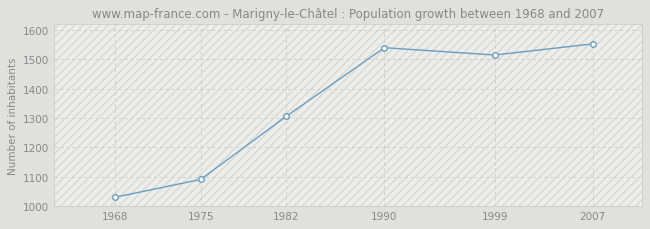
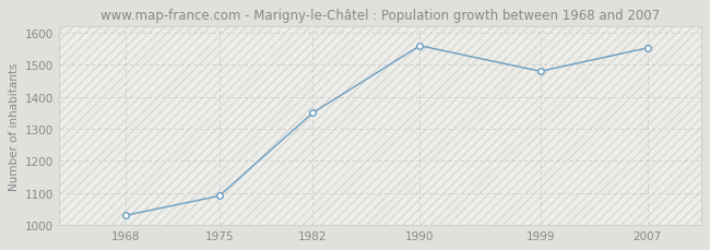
1982: 1306 -> 1350
1990: 1540 -> 1560
1999: 1515 -> 1480
